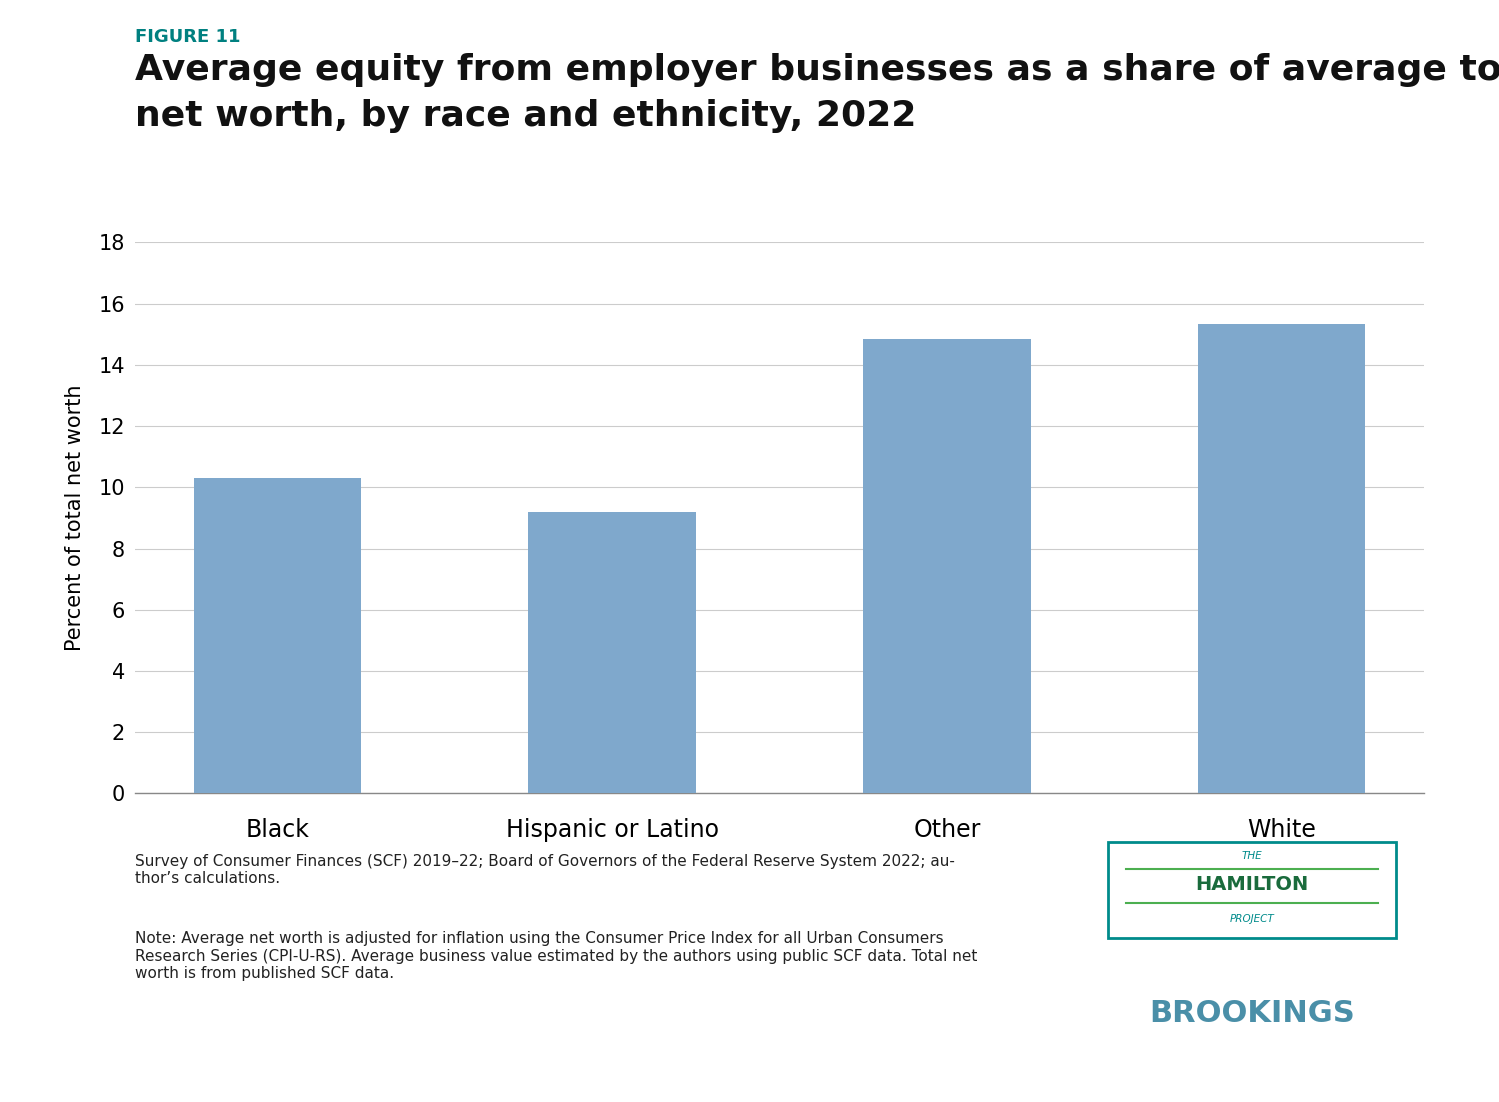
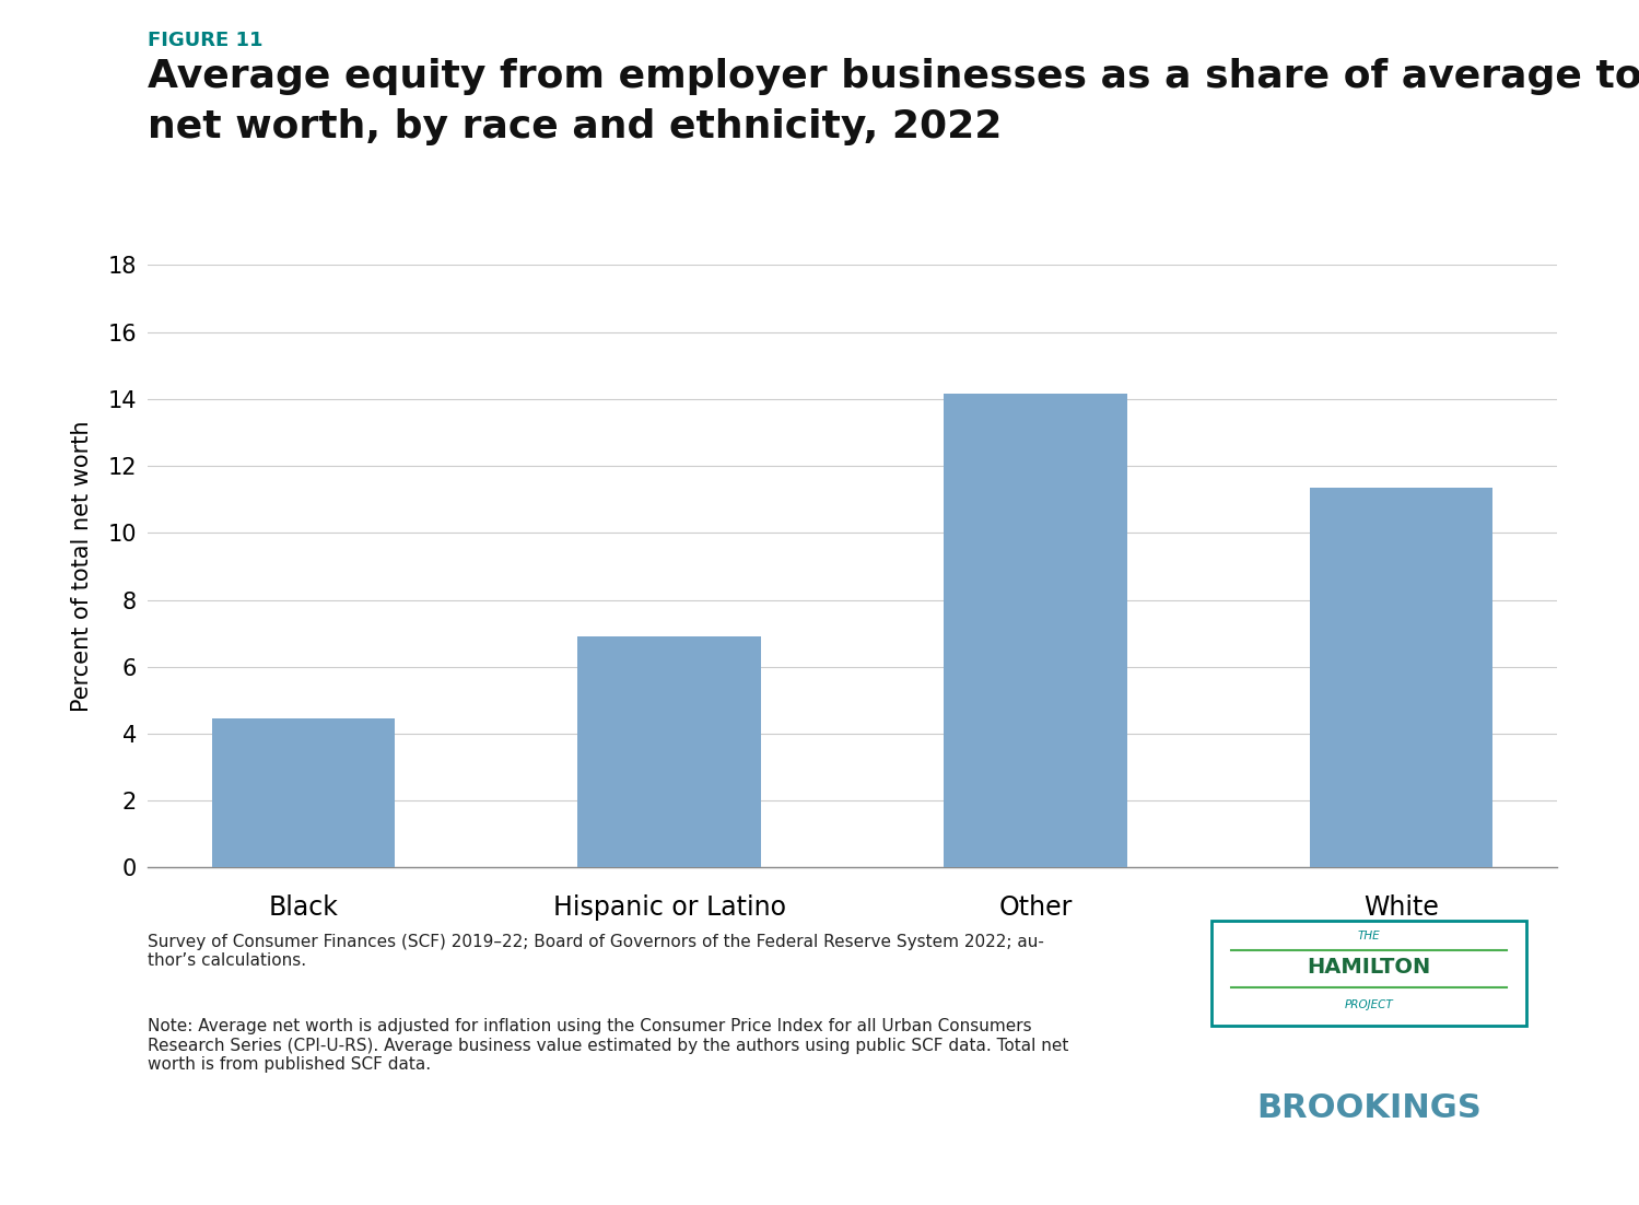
Black: 10.30 -> 4.45
Hispanic or Latino: 9.20 -> 6.90
Other: 14.85 -> 14.15
White: 15.35 -> 11.35
